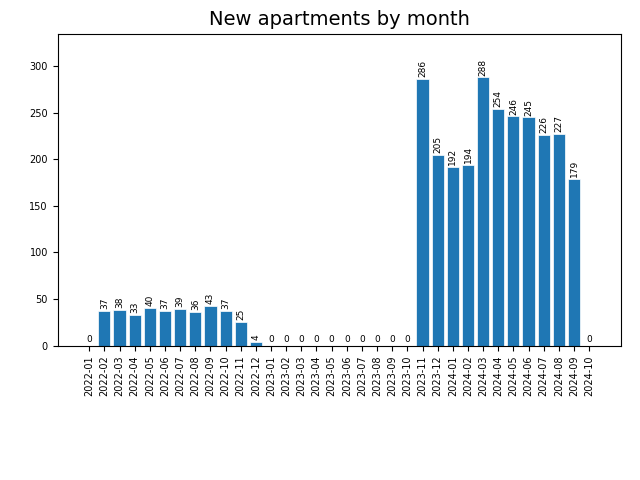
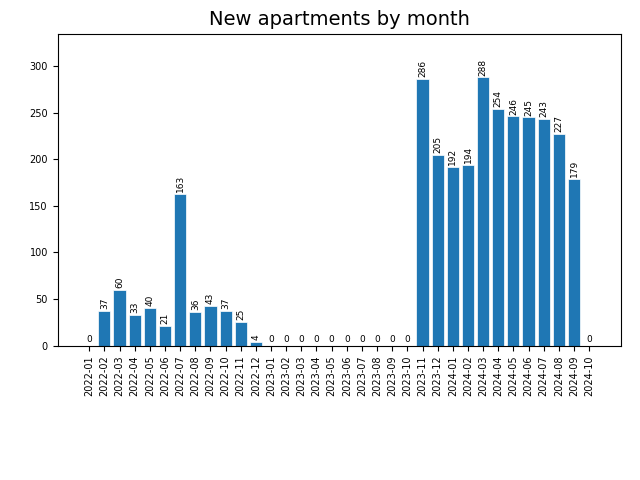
2022-03: 38 -> 60
2022-06: 37 -> 21
2022-07: 39 -> 163
2024-07: 226 -> 243
